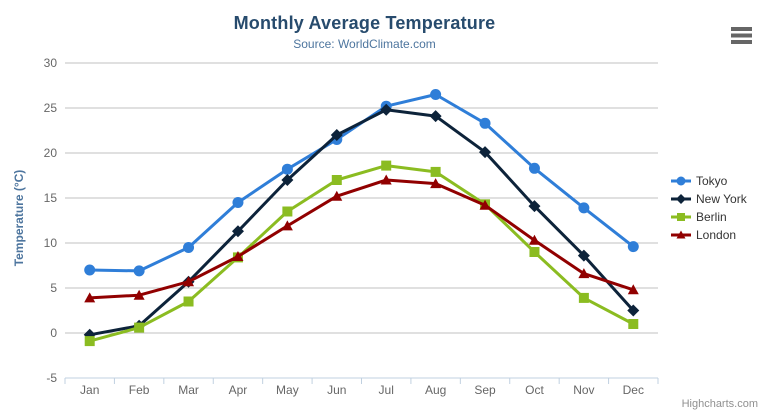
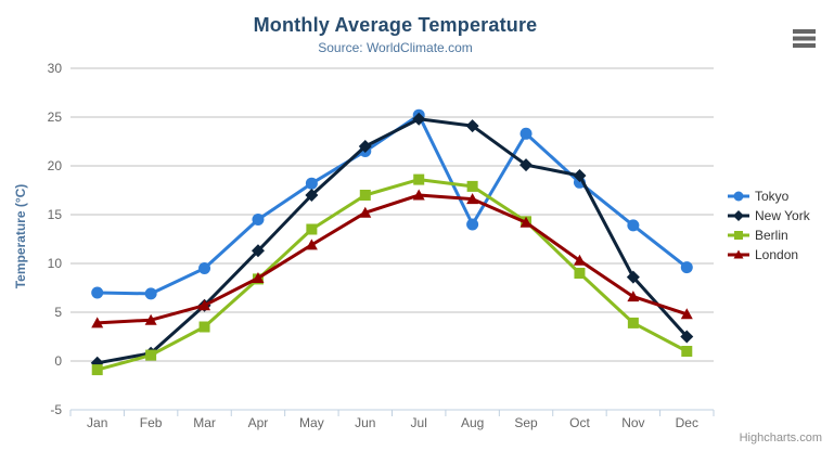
Tokyo/Aug: 26 -> 14
New York/Oct: 14 -> 19
